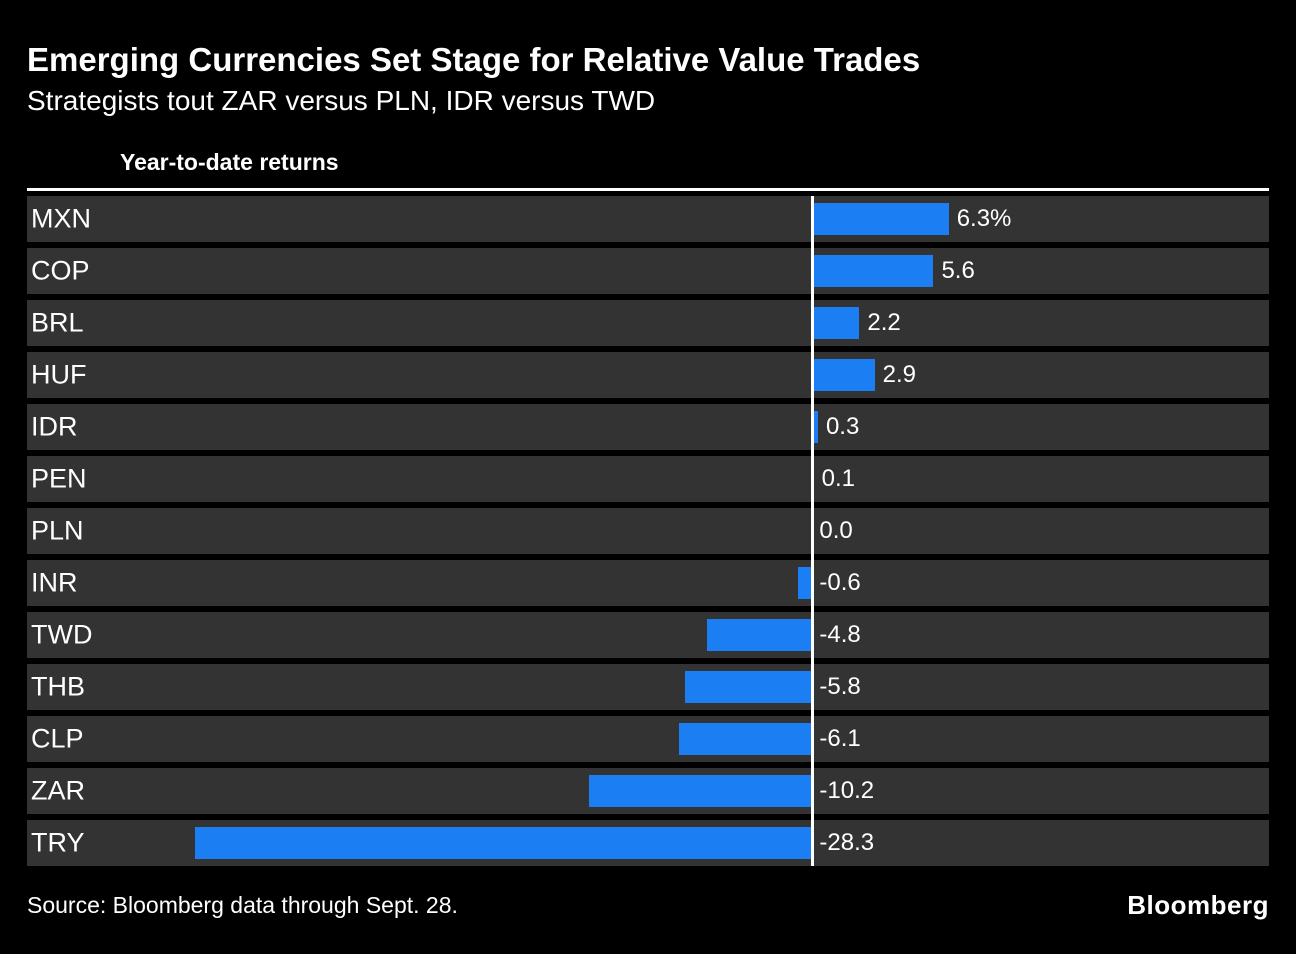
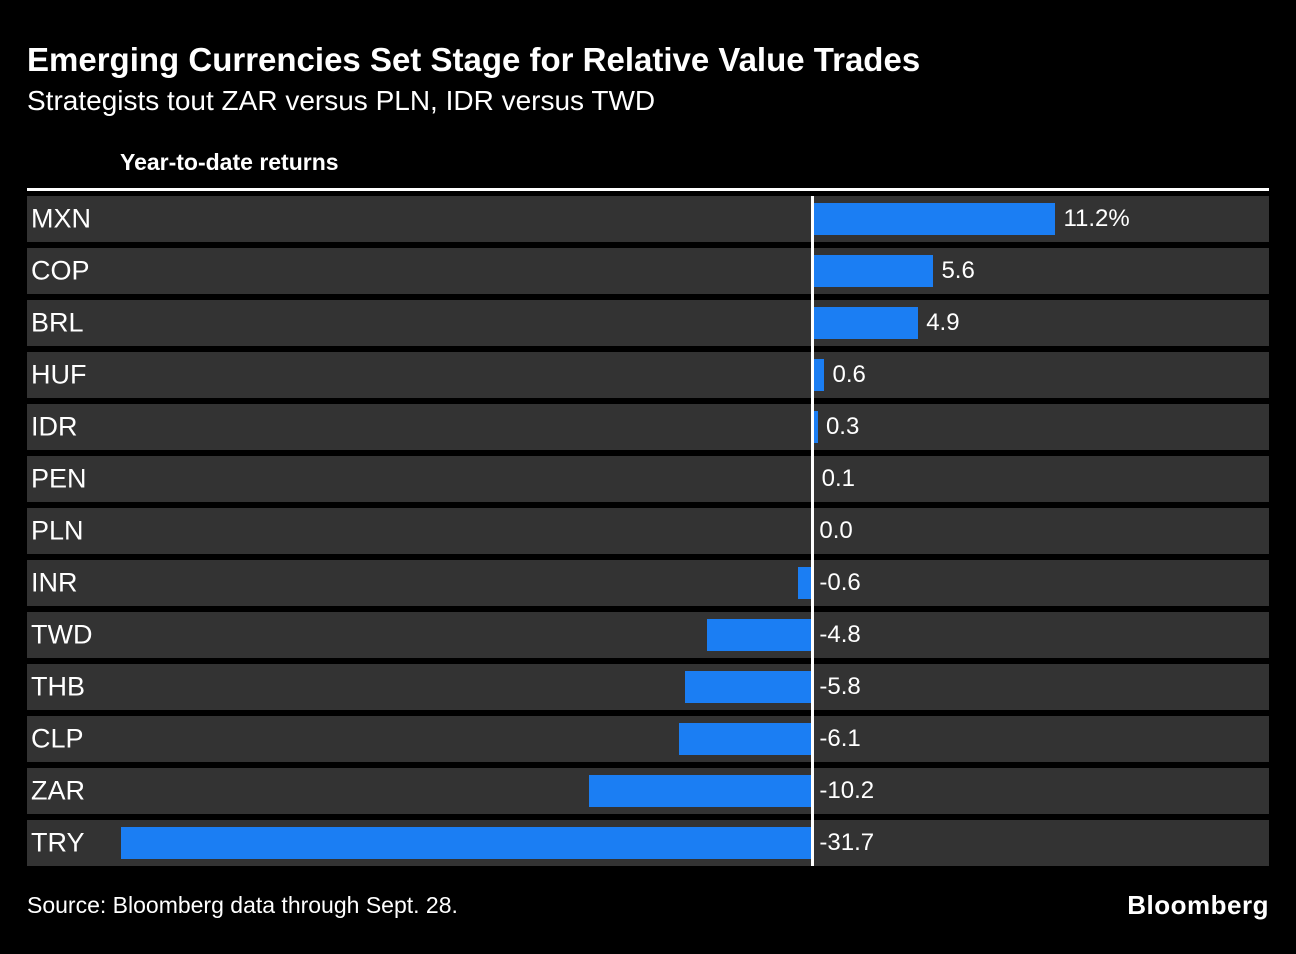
MXN: 6.3% -> 11.2%
BRL: 2.2 -> 4.9
HUF: 2.9 -> 0.6
TRY: -28.3 -> -31.7
